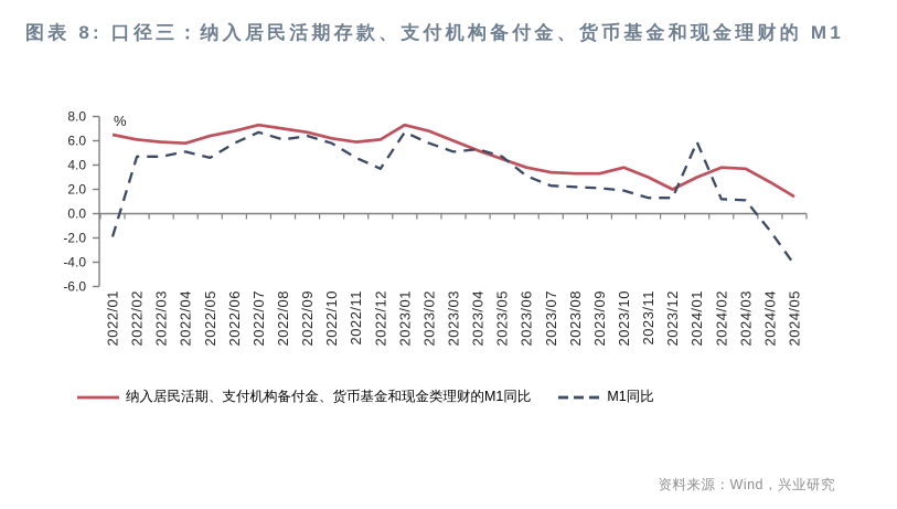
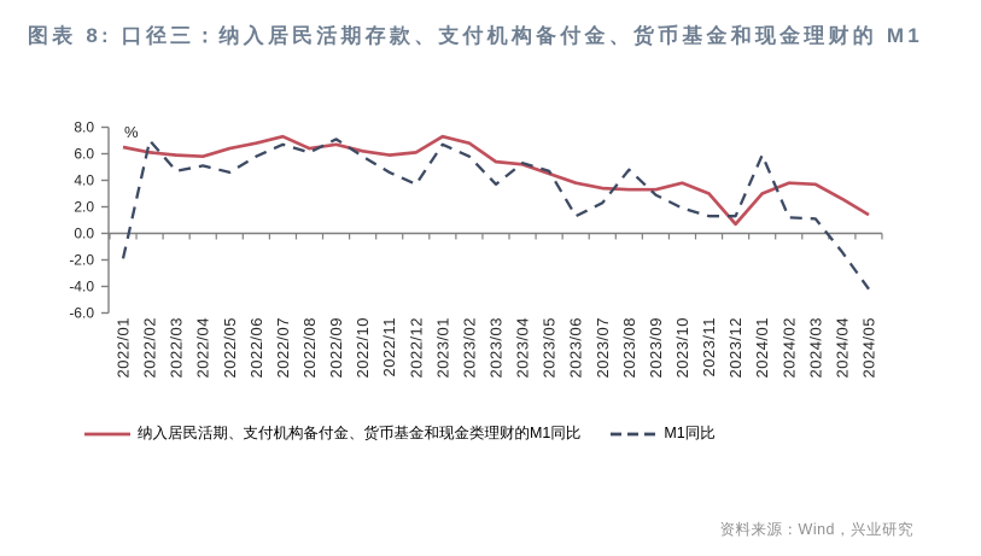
M1同比/2022/02: 4.7 -> 7.0
纳入居民活期、支付机构备付金、货币基金和现金类理财的M1同比/2022/08: 7.0 -> 6.4
M1同比/2022/09: 6.4 -> 7.1
纳入居民活期、支付机构备付金、货币基金和现金类理财的M1同比/2023/03: 6.0 -> 5.4
M1同比/2023/03: 5.1 -> 3.7
M1同比/2023/06: 3.1 -> 1.3
M1同比/2023/08: 2.2 -> 4.8
M1同比/2023/09: 2.1 -> 2.9
纳入居民活期、支付机构备付金、货币基金和现金类理财的M1同比/2023/12: 2.0 -> 0.7
